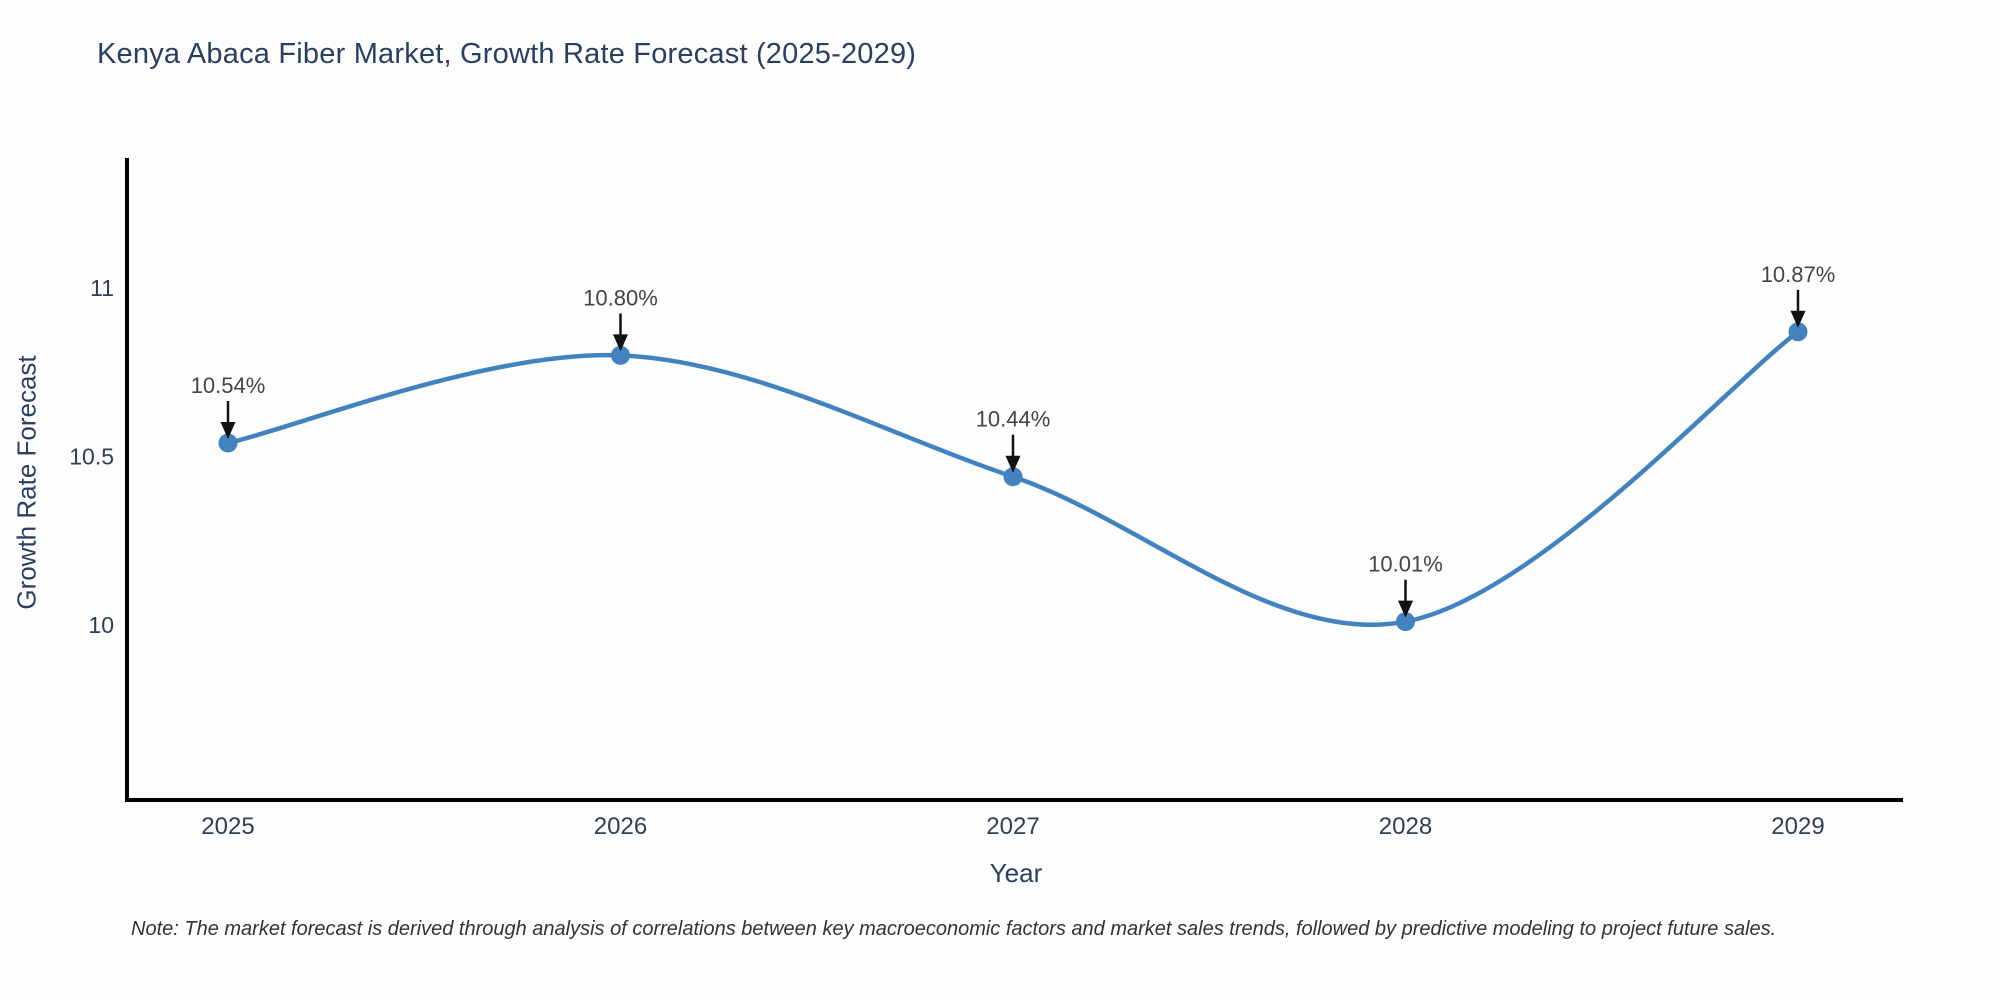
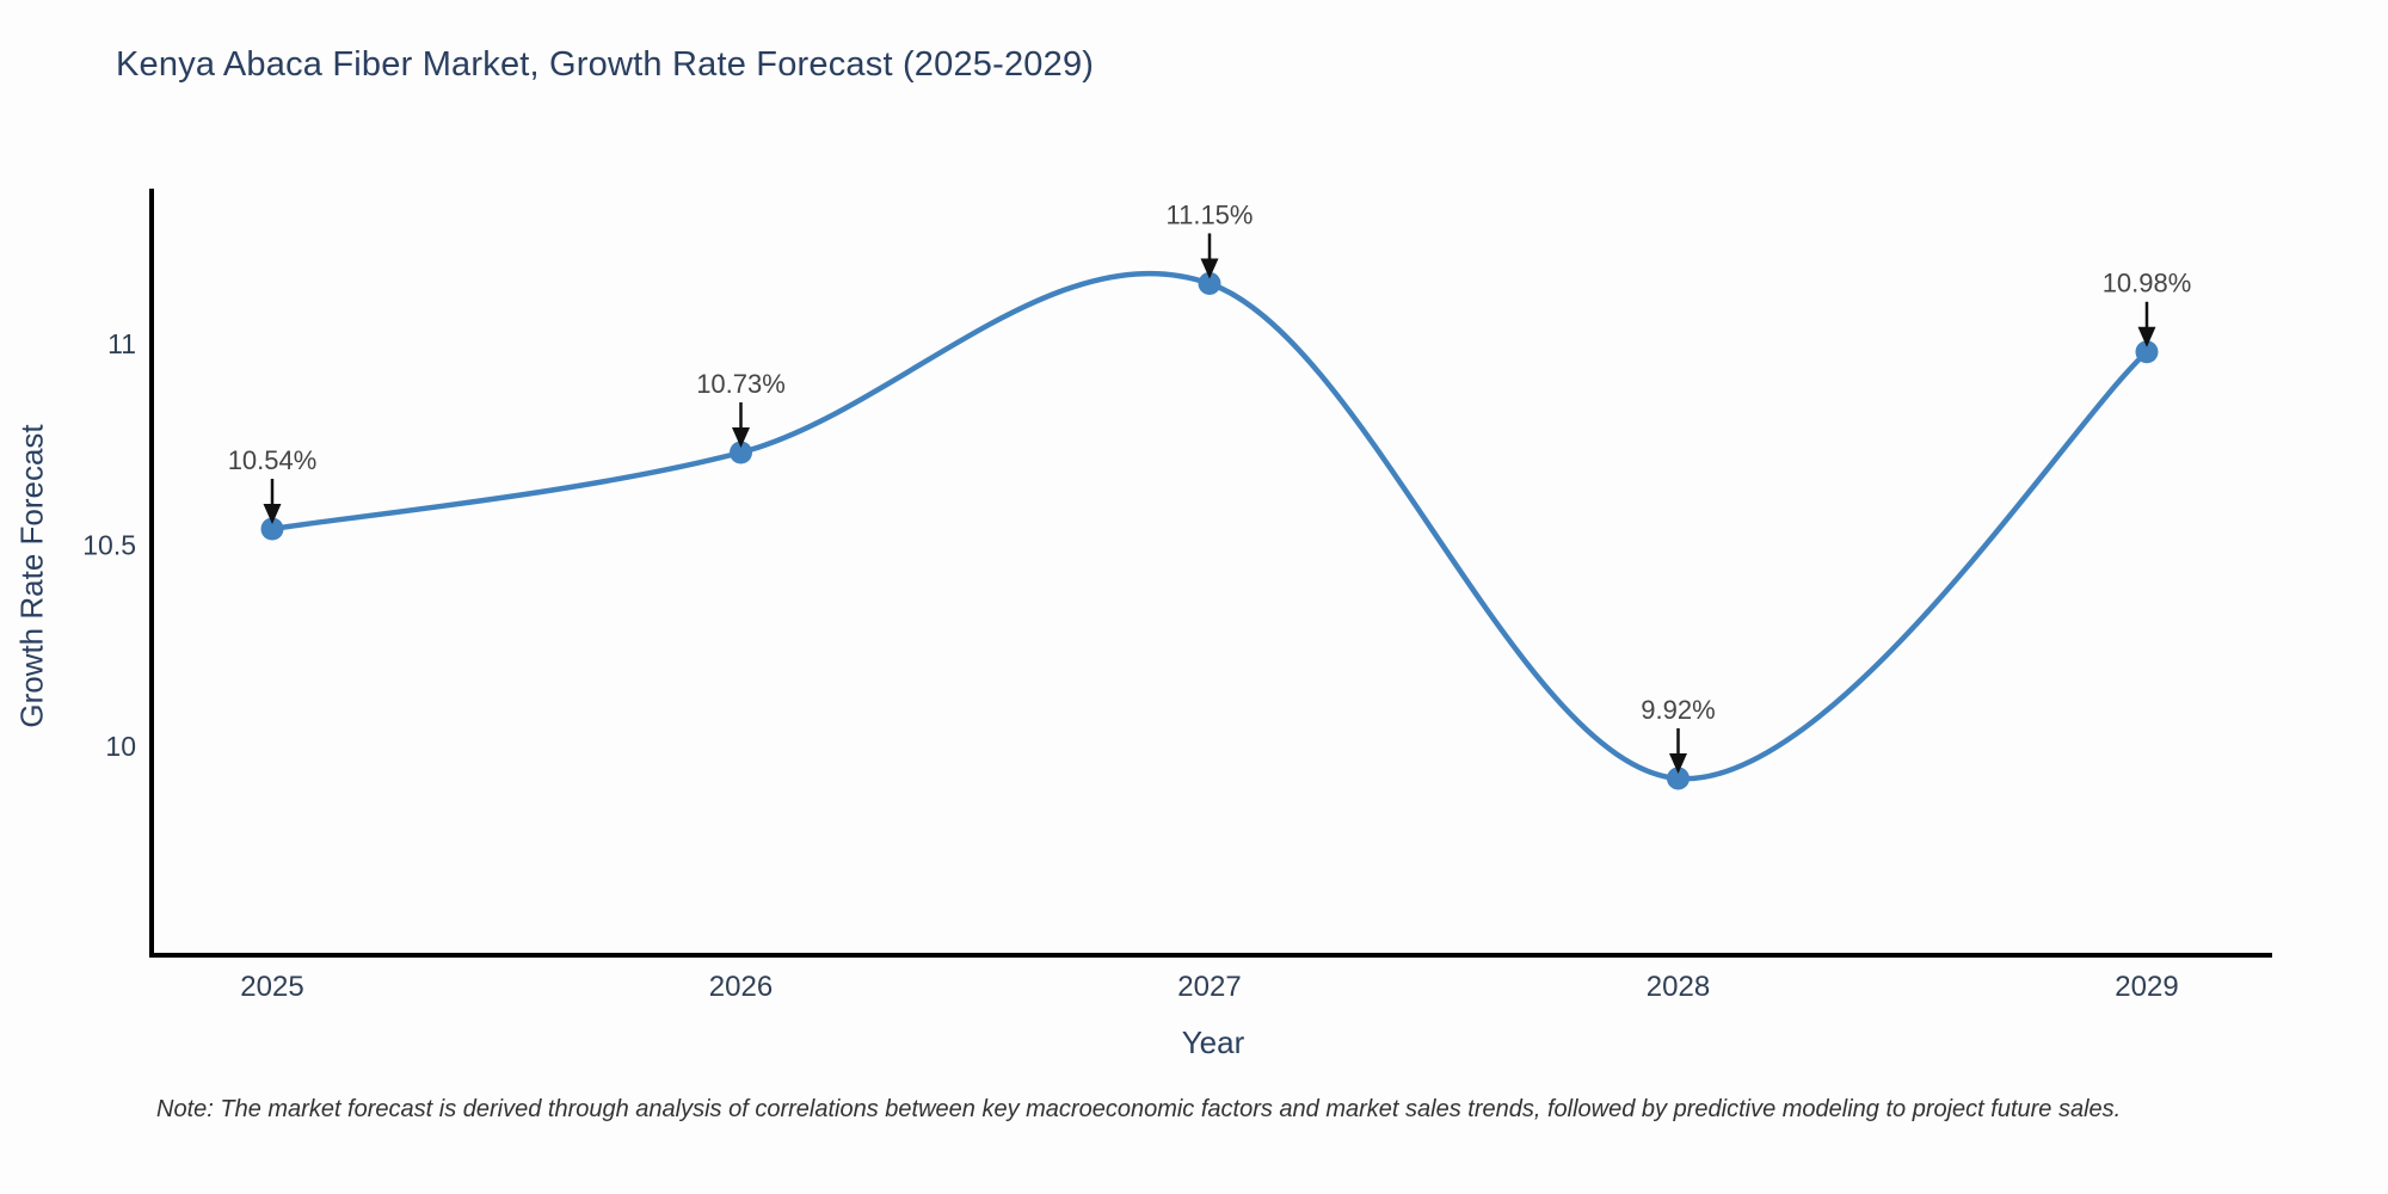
2026: 10.80% -> 10.73%
2027: 10.44% -> 11.15%
2028: 10.01% -> 9.92%
2029: 10.87% -> 10.98%
